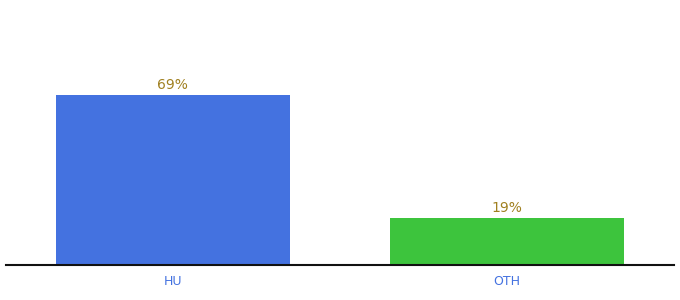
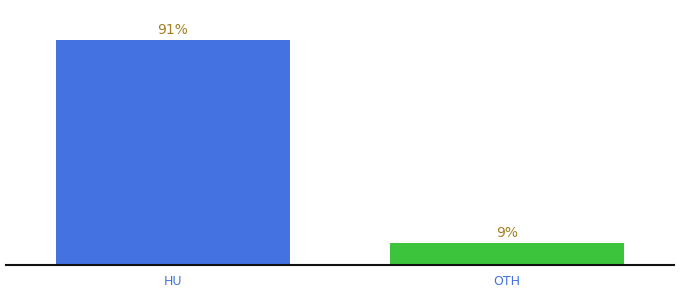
HU: 69% -> 91%
OTH: 19% -> 9%
